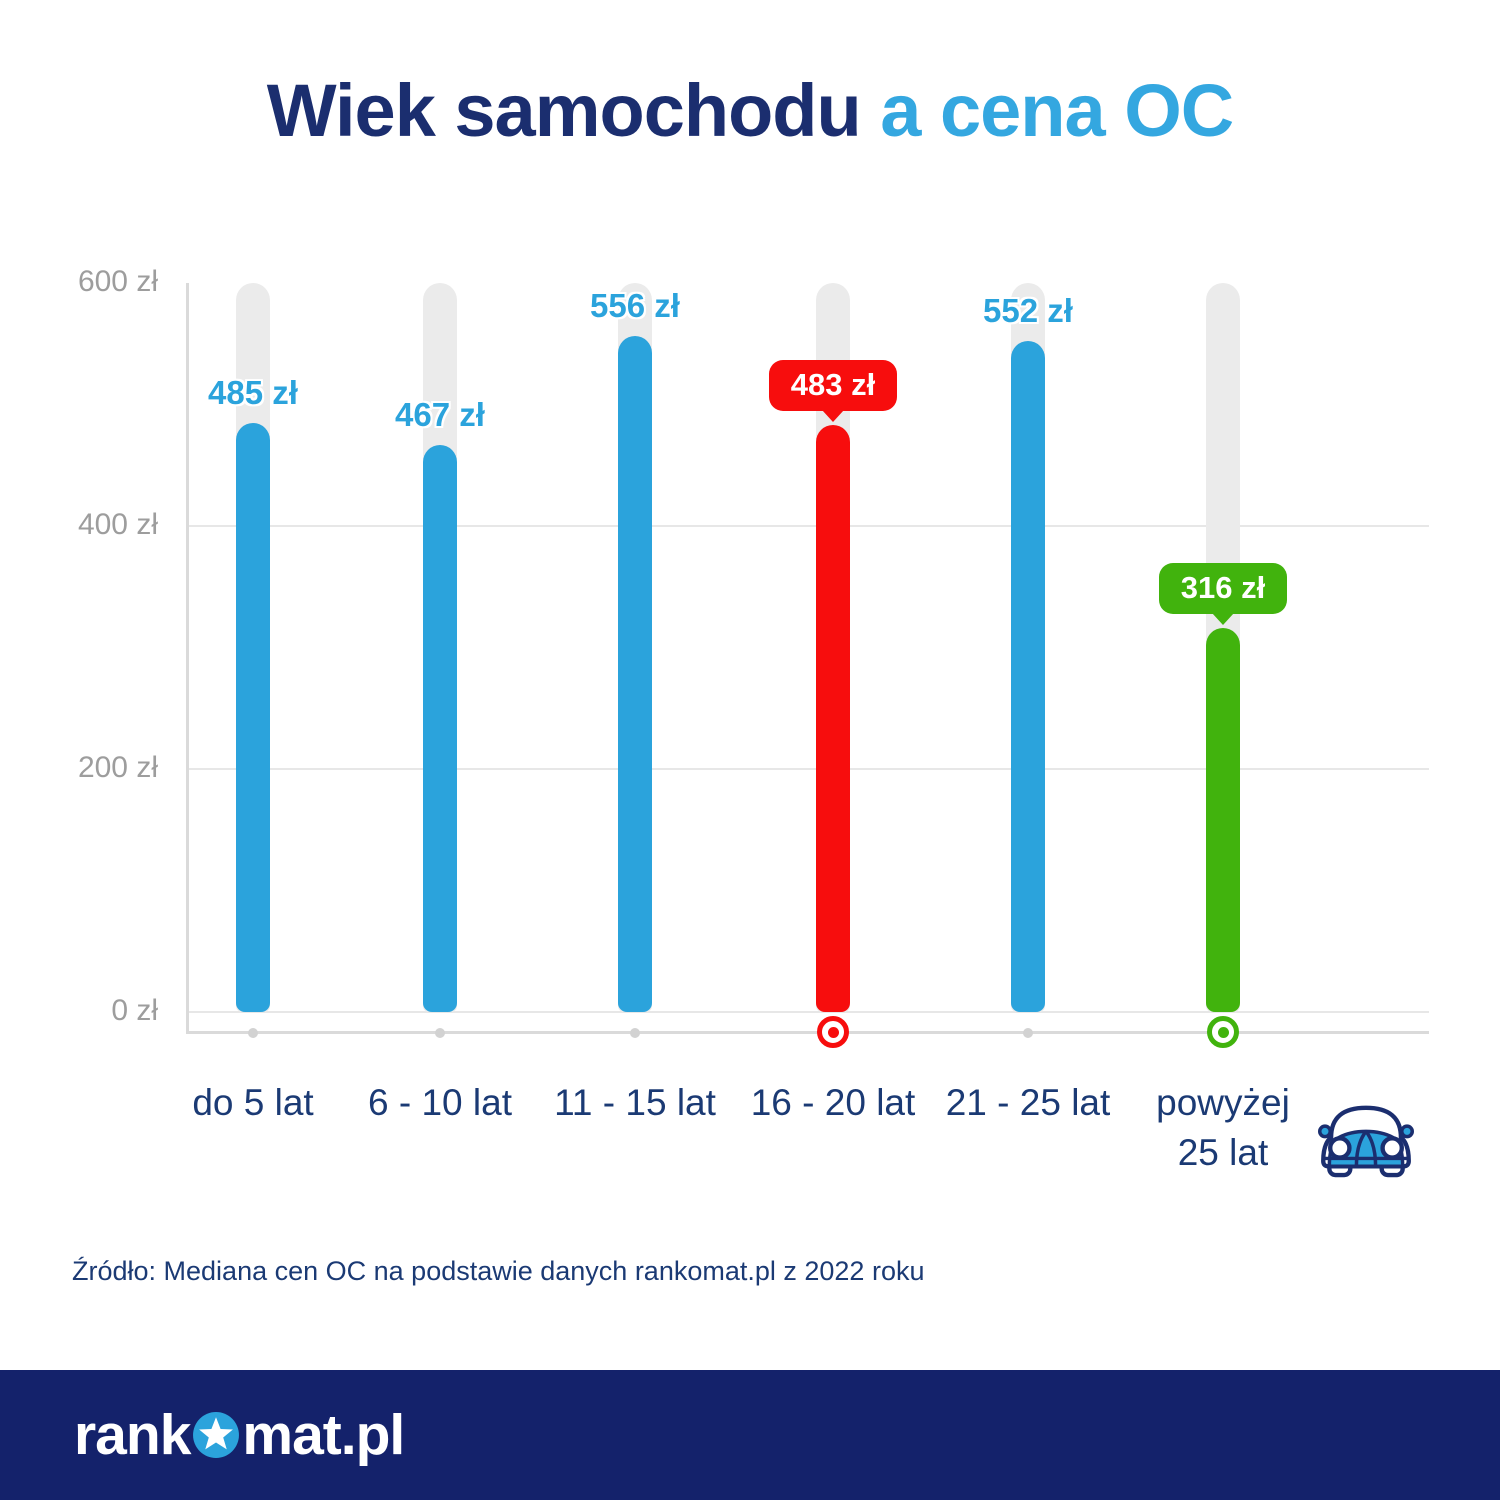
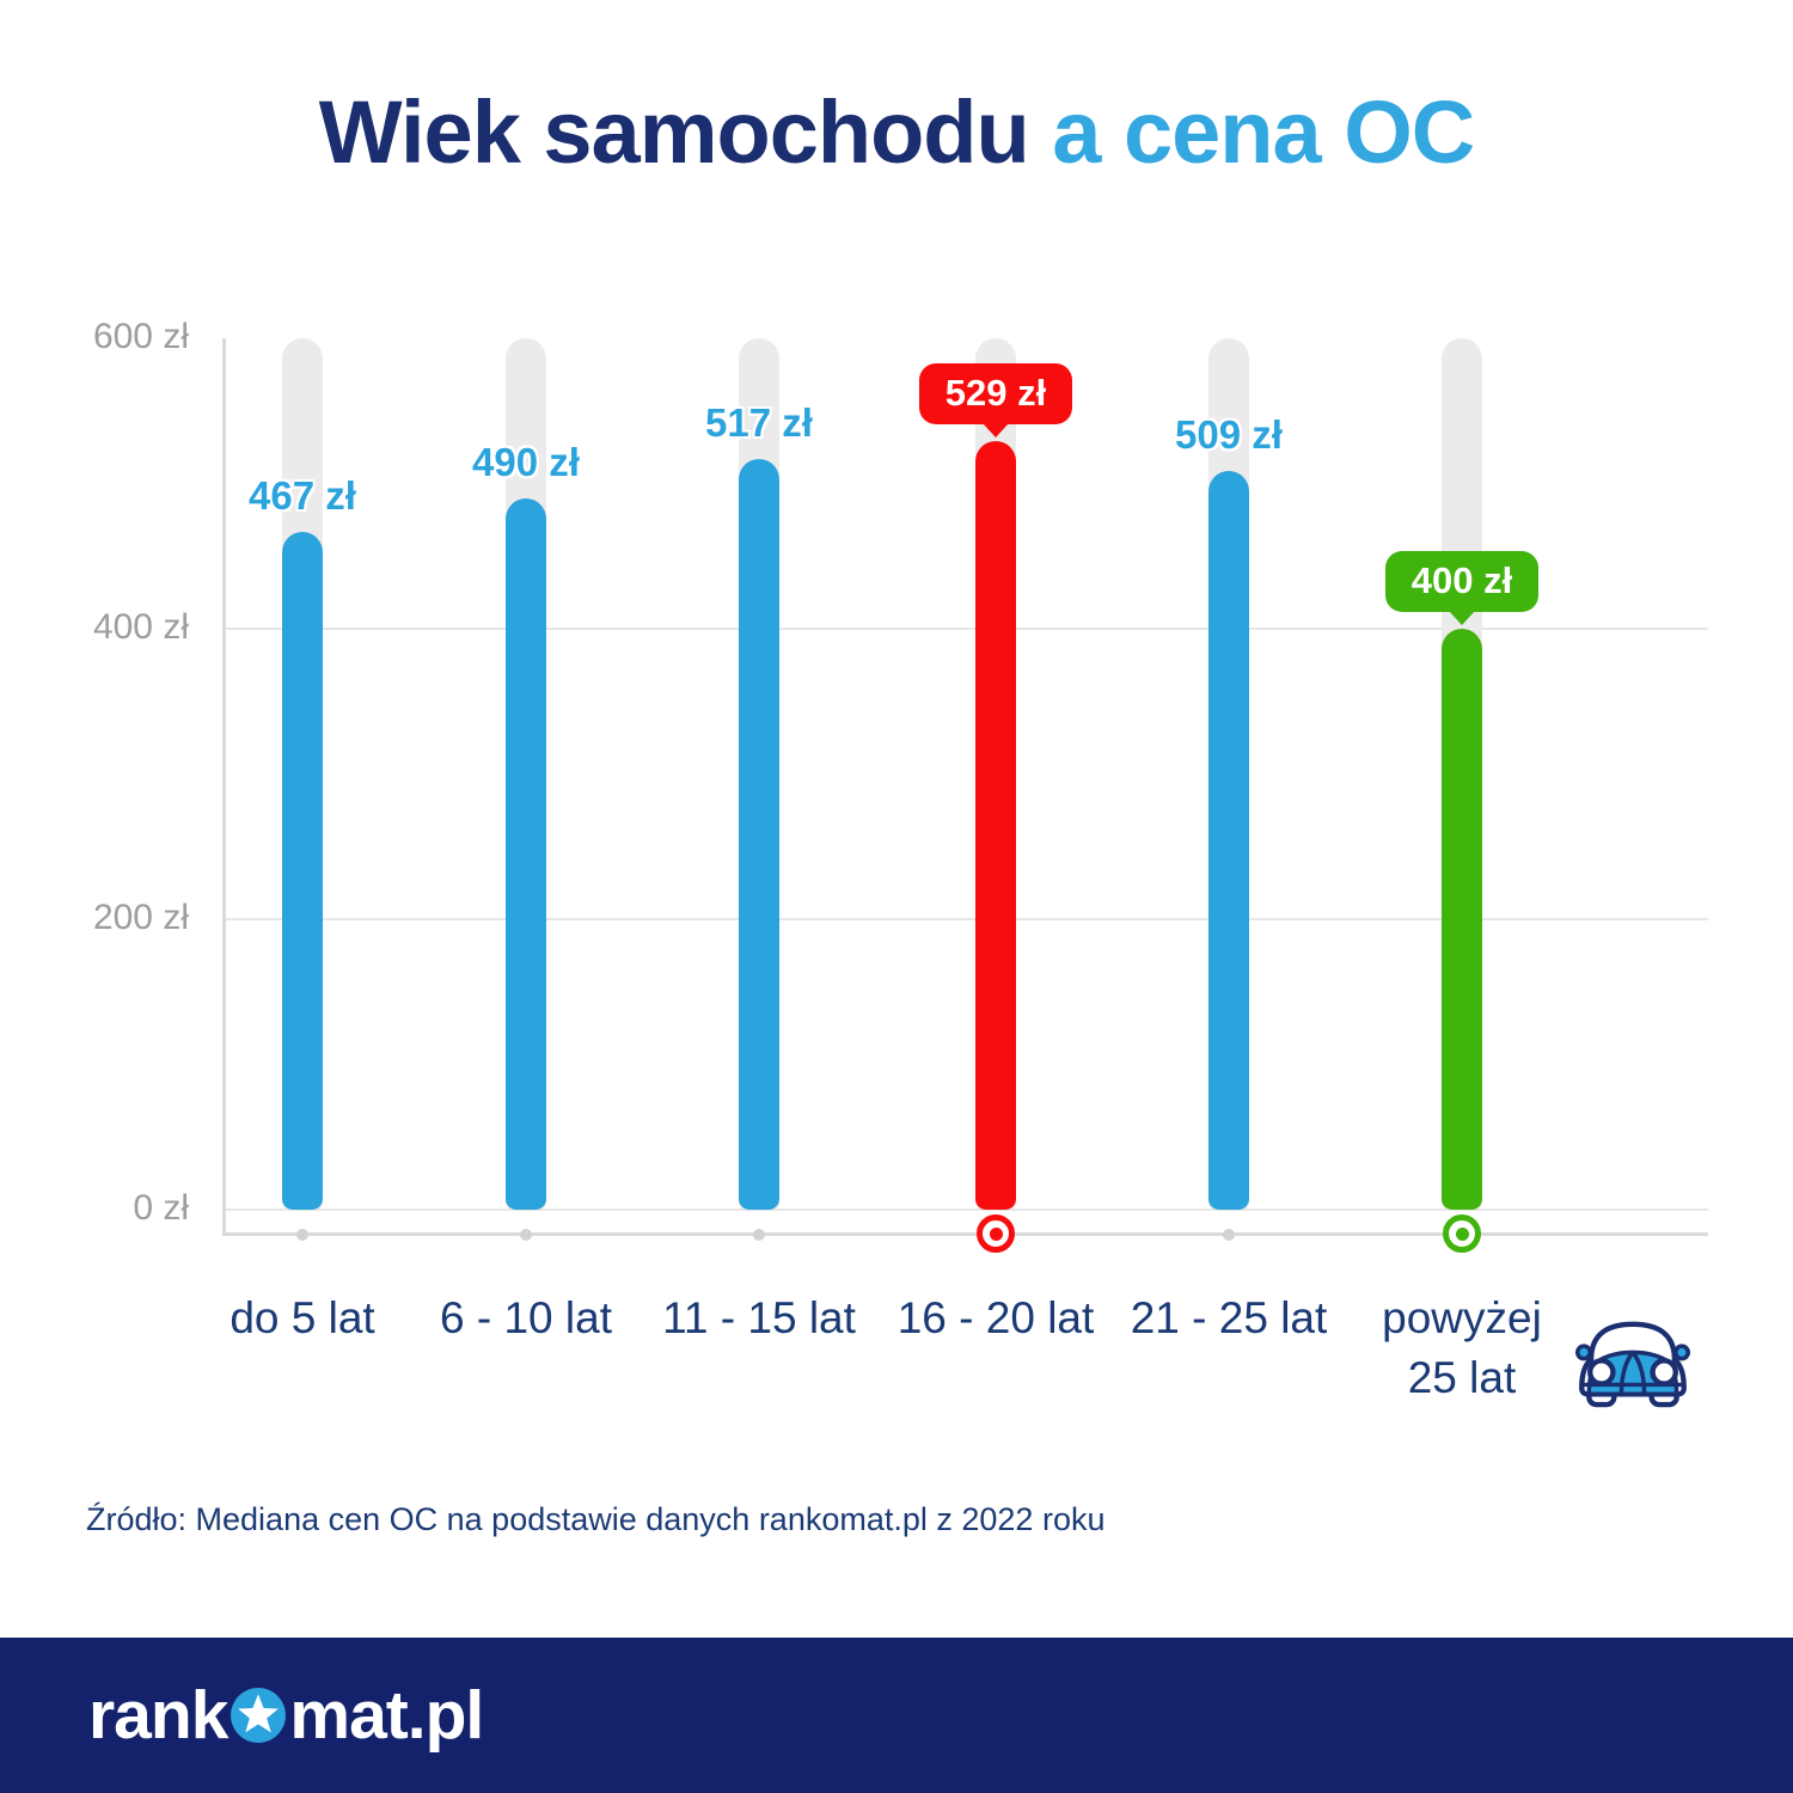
do 5 lat: 485 -> 467
6 - 10 lat: 467 -> 490
11 - 15 lat: 556 -> 517
16 - 20 lat: 483 -> 529
21 - 25 lat: 552 -> 509
powyżej 25 lat: 316 -> 400
